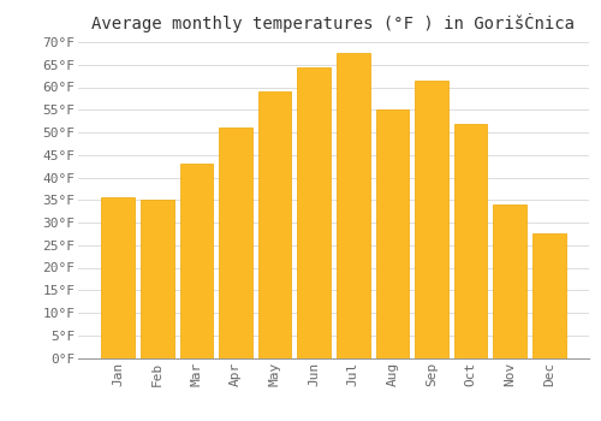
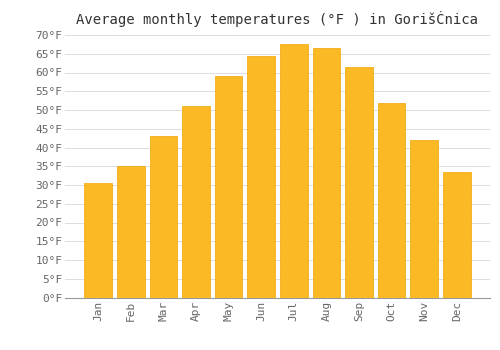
Jan: 35.5°F -> 30.5°F
Aug: 55.0°F -> 66.5°F
Nov: 34.0°F -> 42.0°F
Dec: 27.5°F -> 33.5°F
